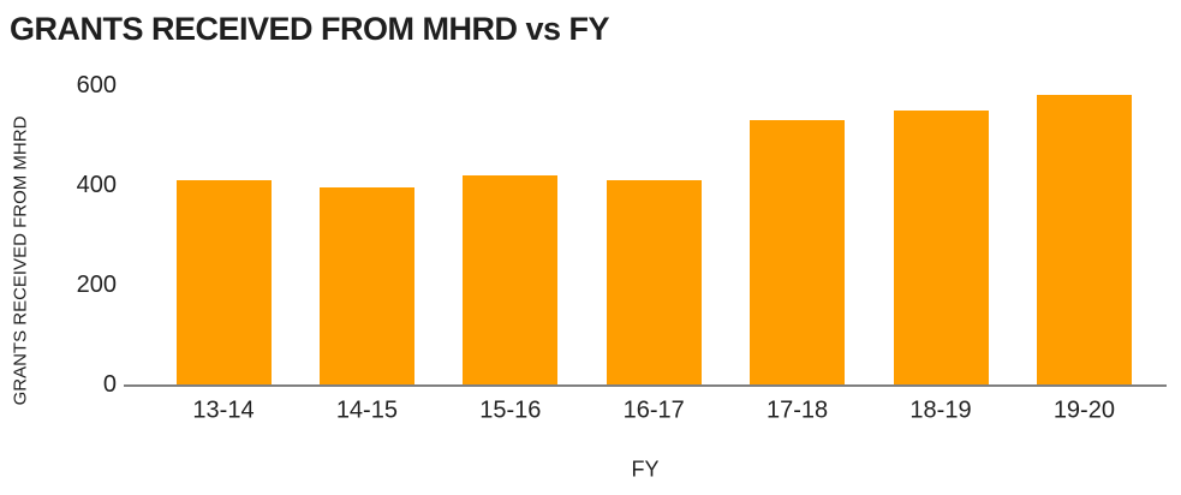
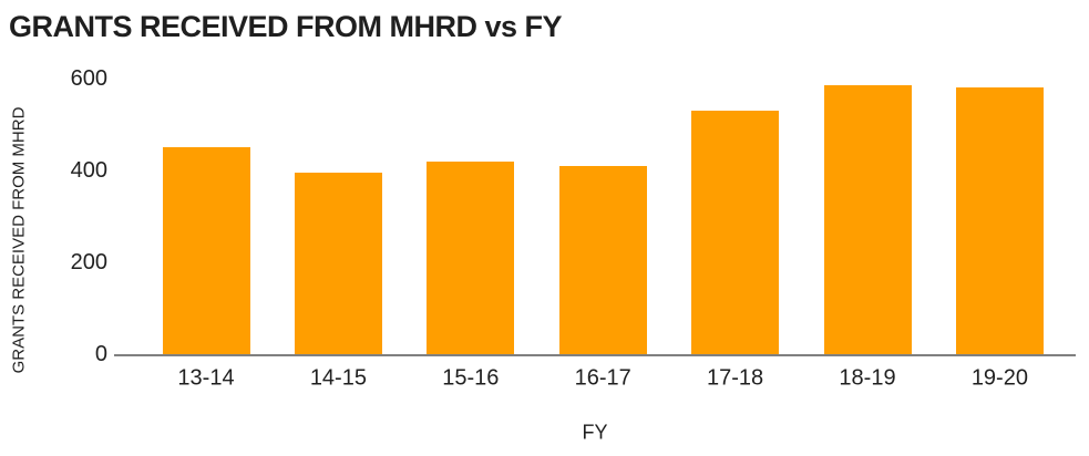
13-14: 410 -> 450
18-19: 550 -> 580
